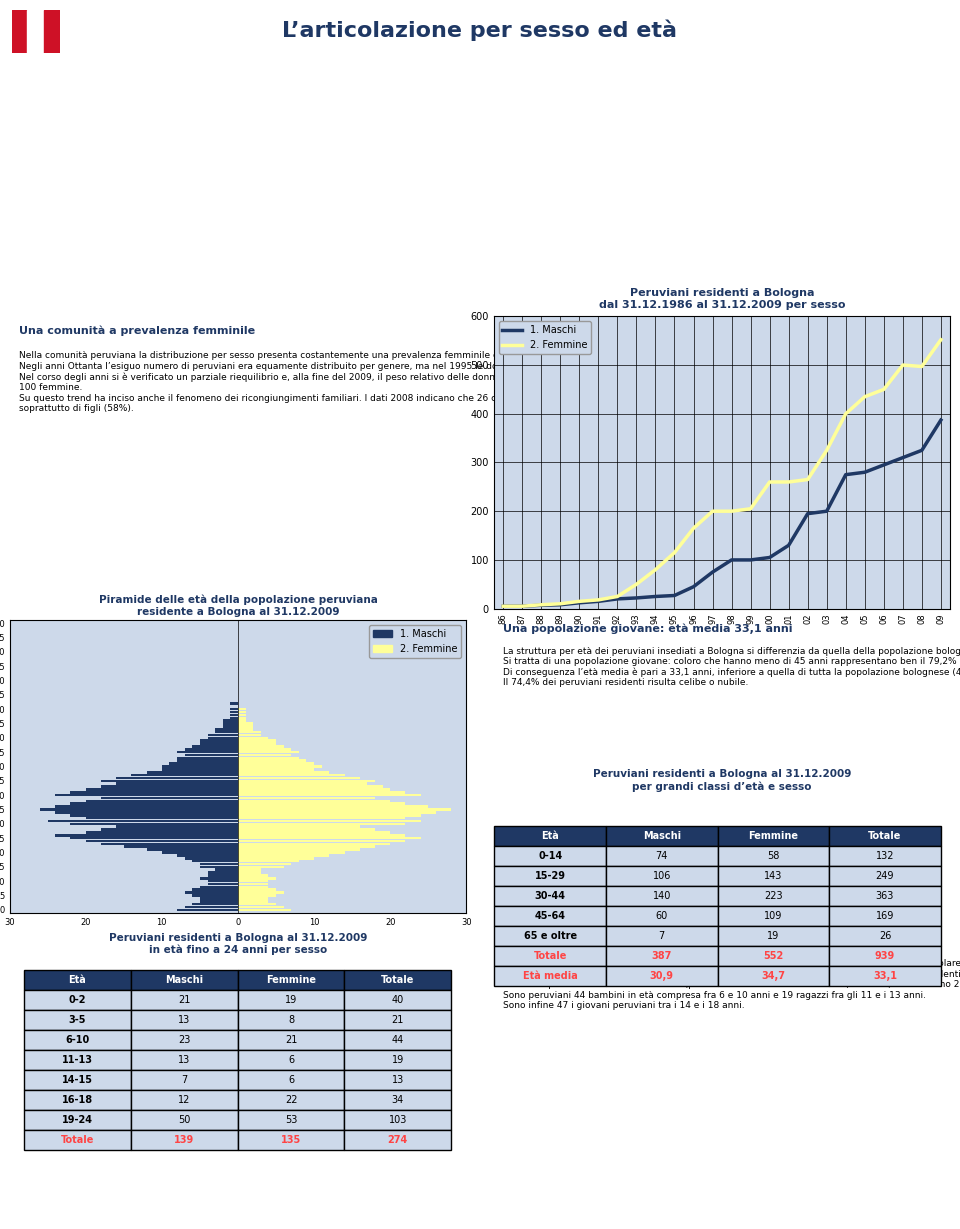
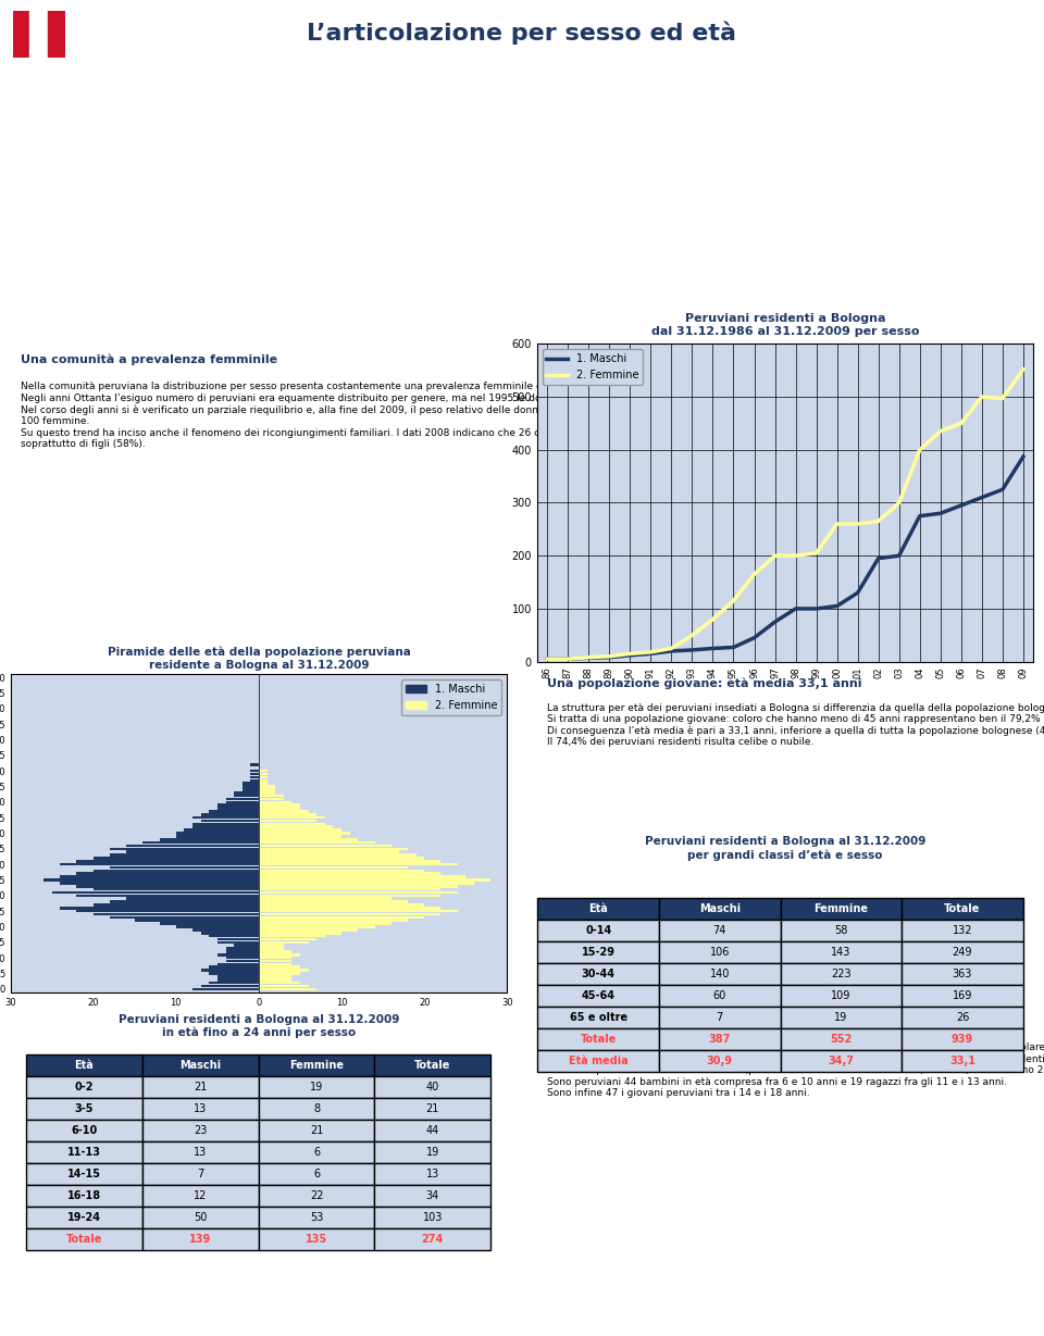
2. Femmine/03: 325 -> 300
